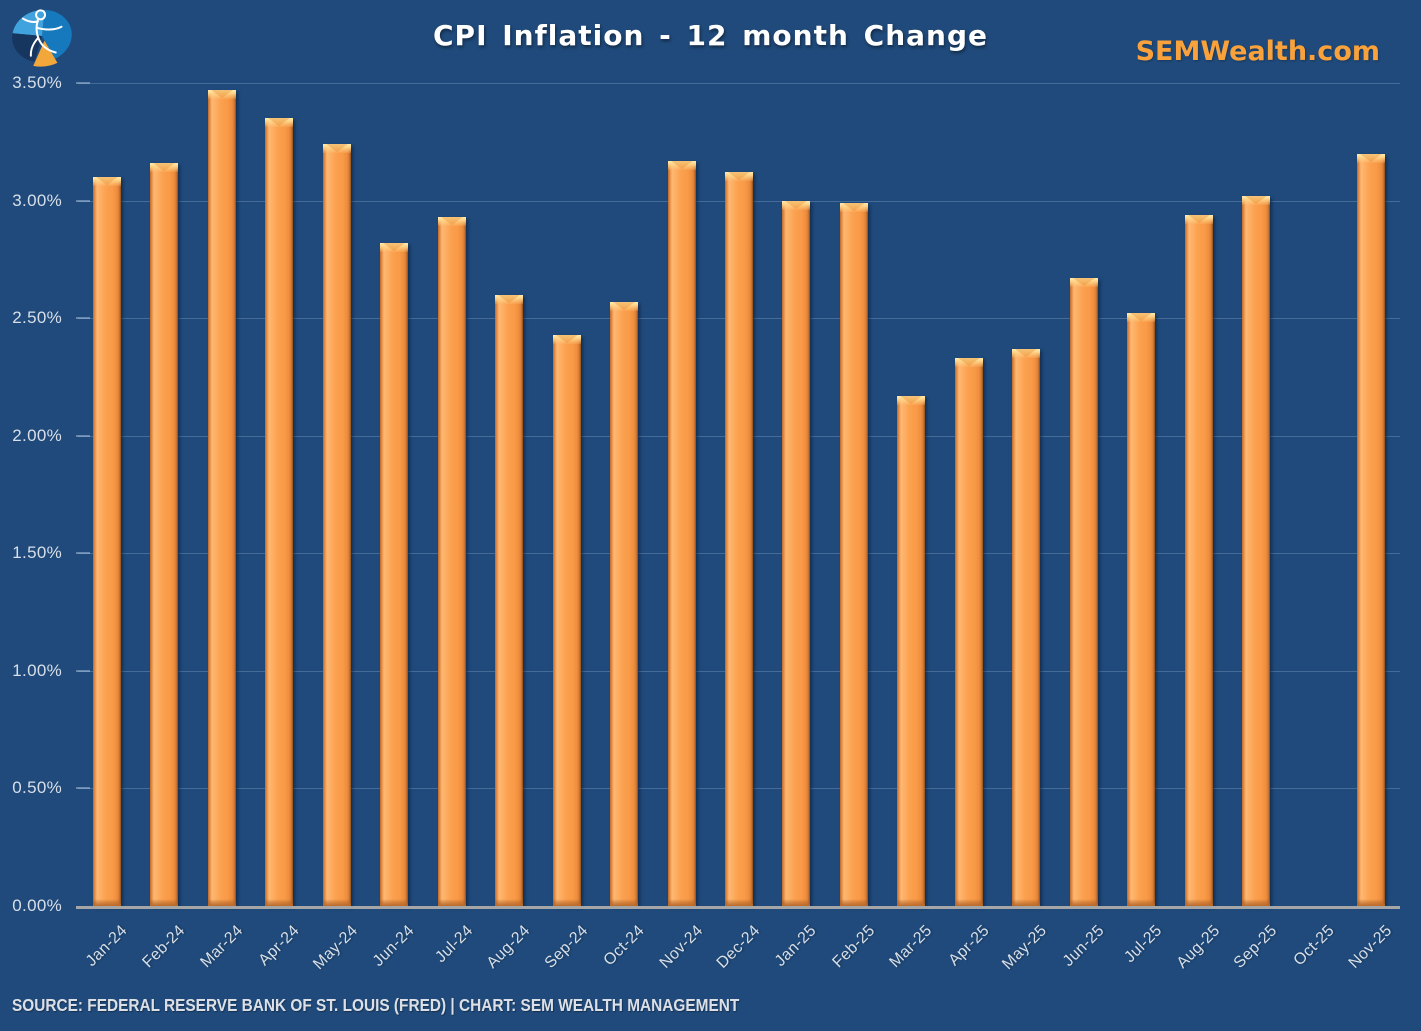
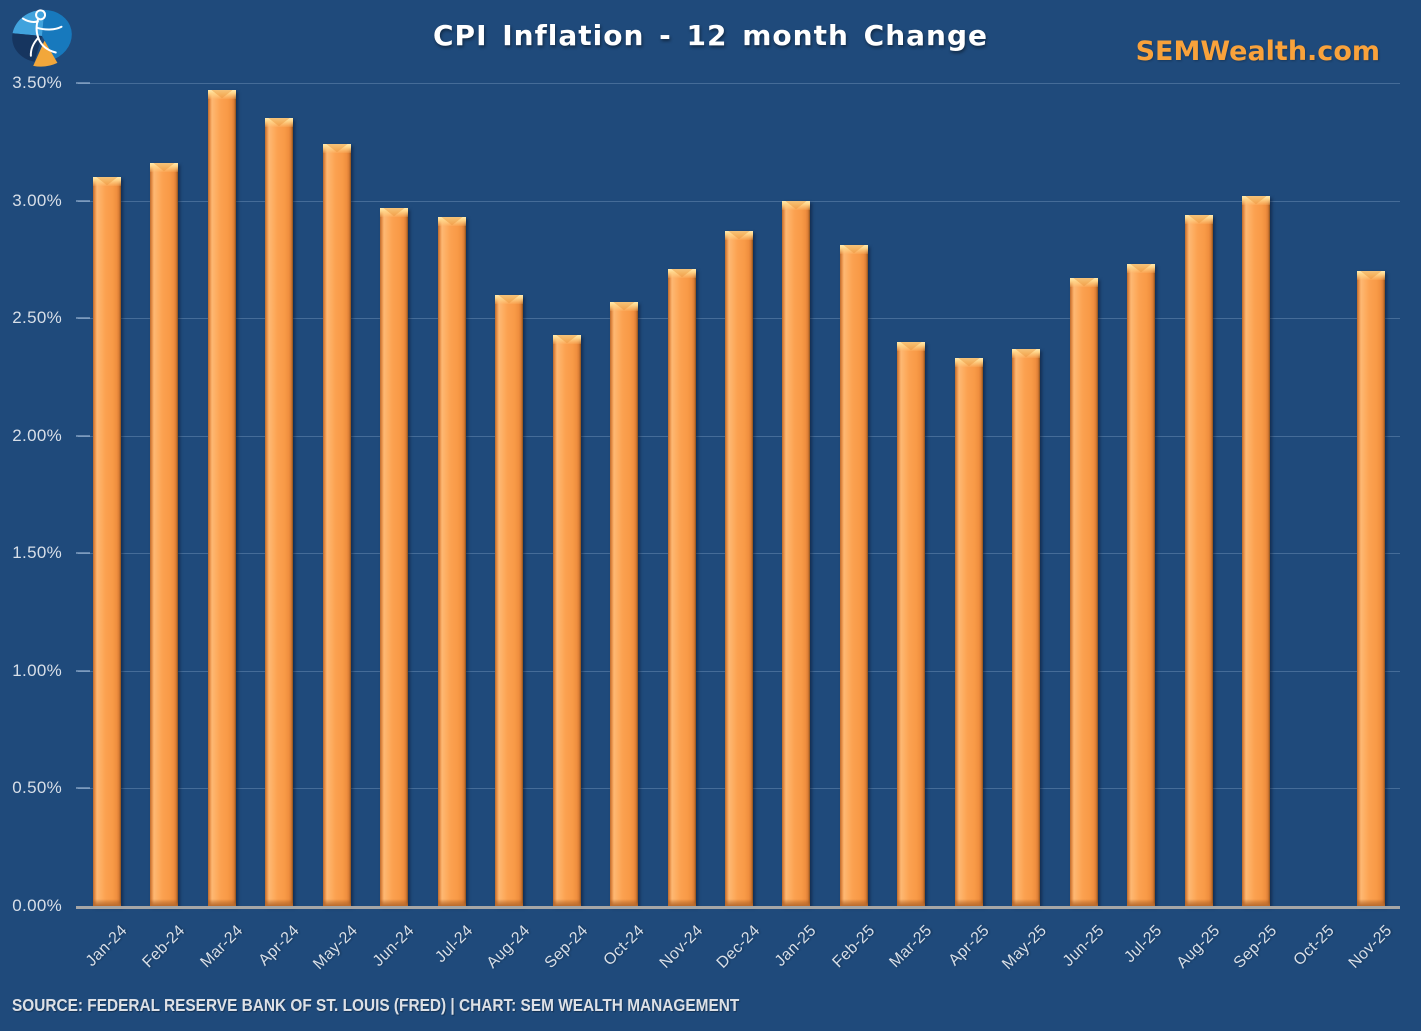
Jun-24: 2.82% -> 2.97%
Nov-24: 3.17% -> 2.71%
Dec-24: 3.12% -> 2.87%
Feb-25: 2.99% -> 2.81%
Mar-25: 2.17% -> 2.40%
Jul-25: 2.52% -> 2.73%
Nov-25: 3.20% -> 2.70%
